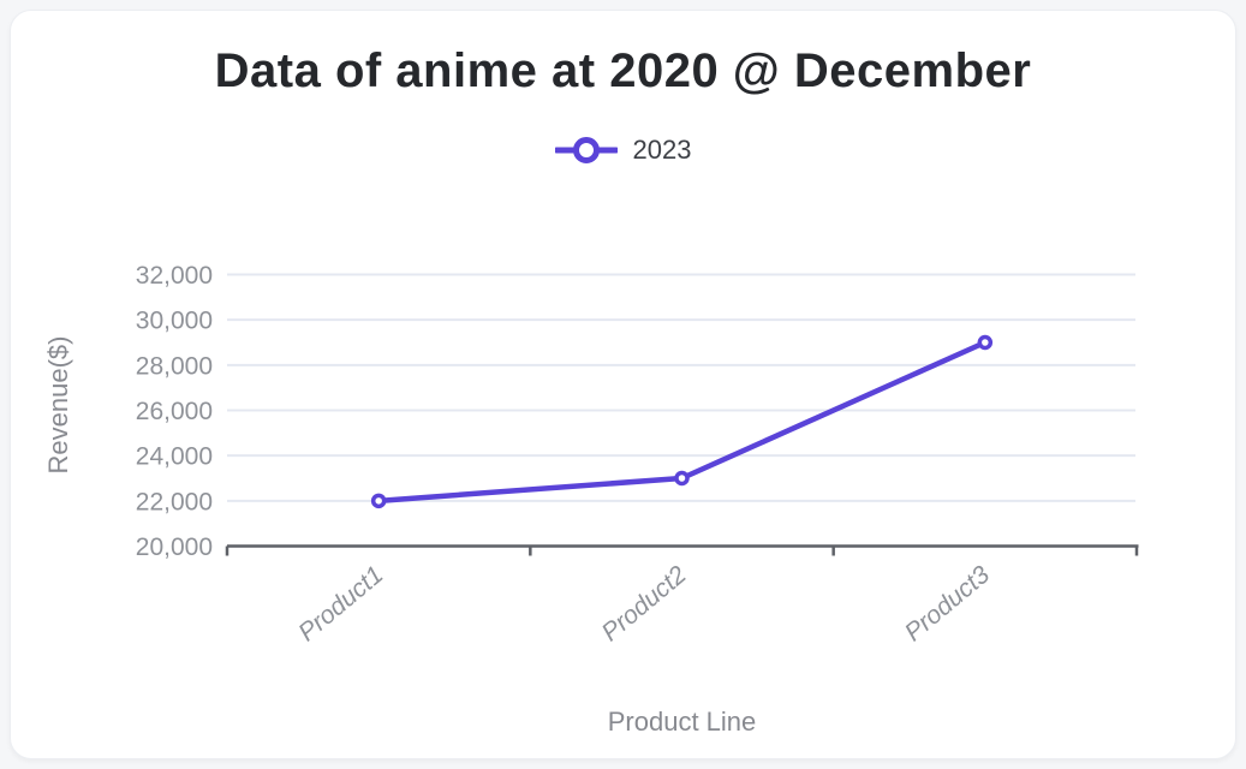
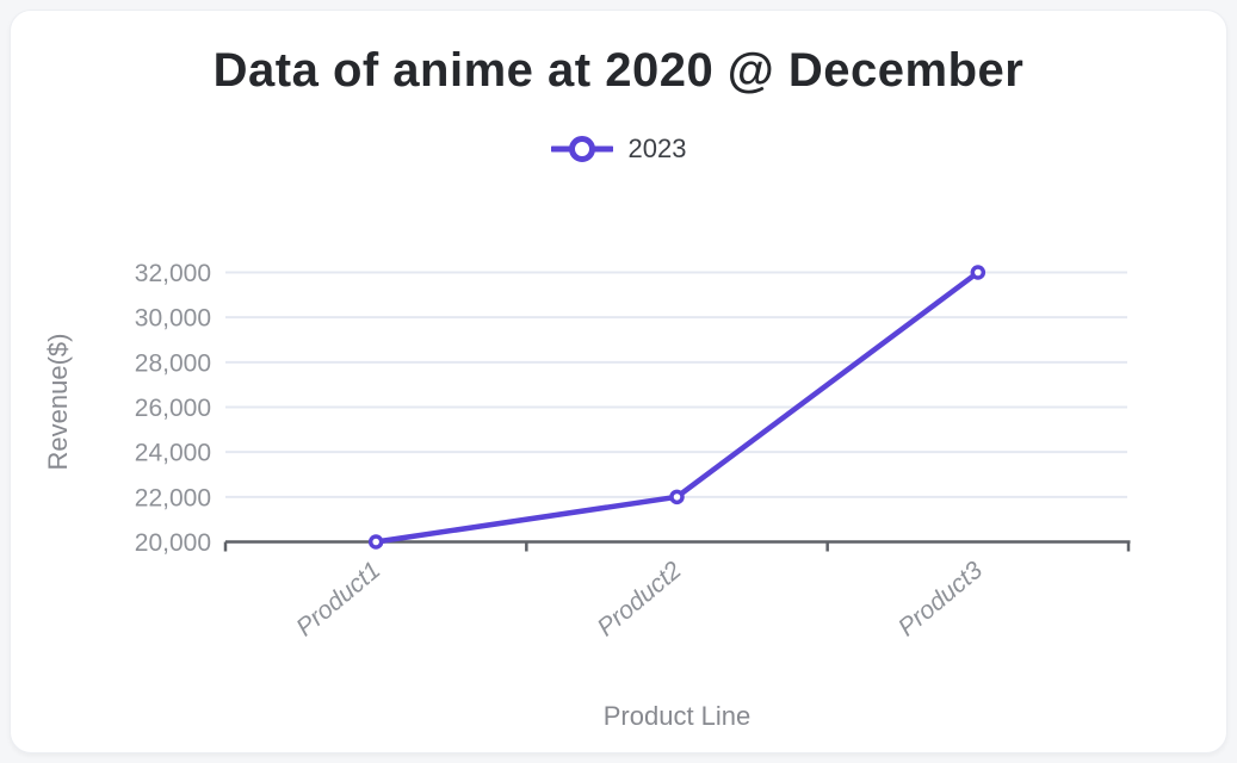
Product1: 22000 -> 20000
Product2: 23000 -> 22000
Product3: 29000 -> 32000
